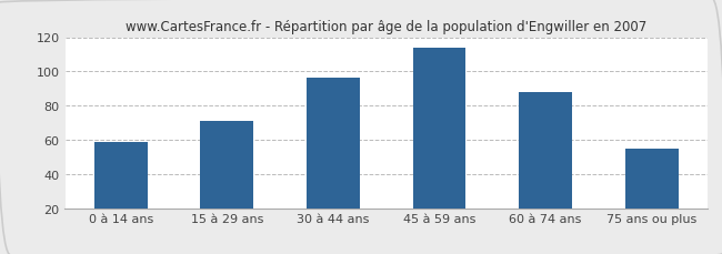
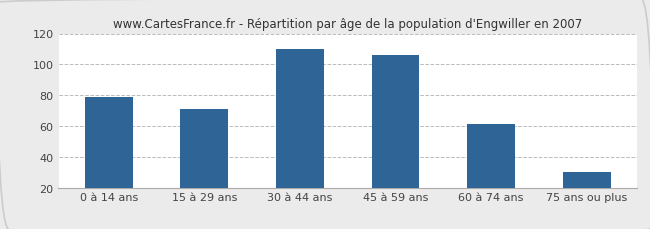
0 à 14 ans: 59 -> 79
30 à 44 ans: 96 -> 110
45 à 59 ans: 114 -> 106
60 à 74 ans: 88 -> 61
75 ans ou plus: 55 -> 30
